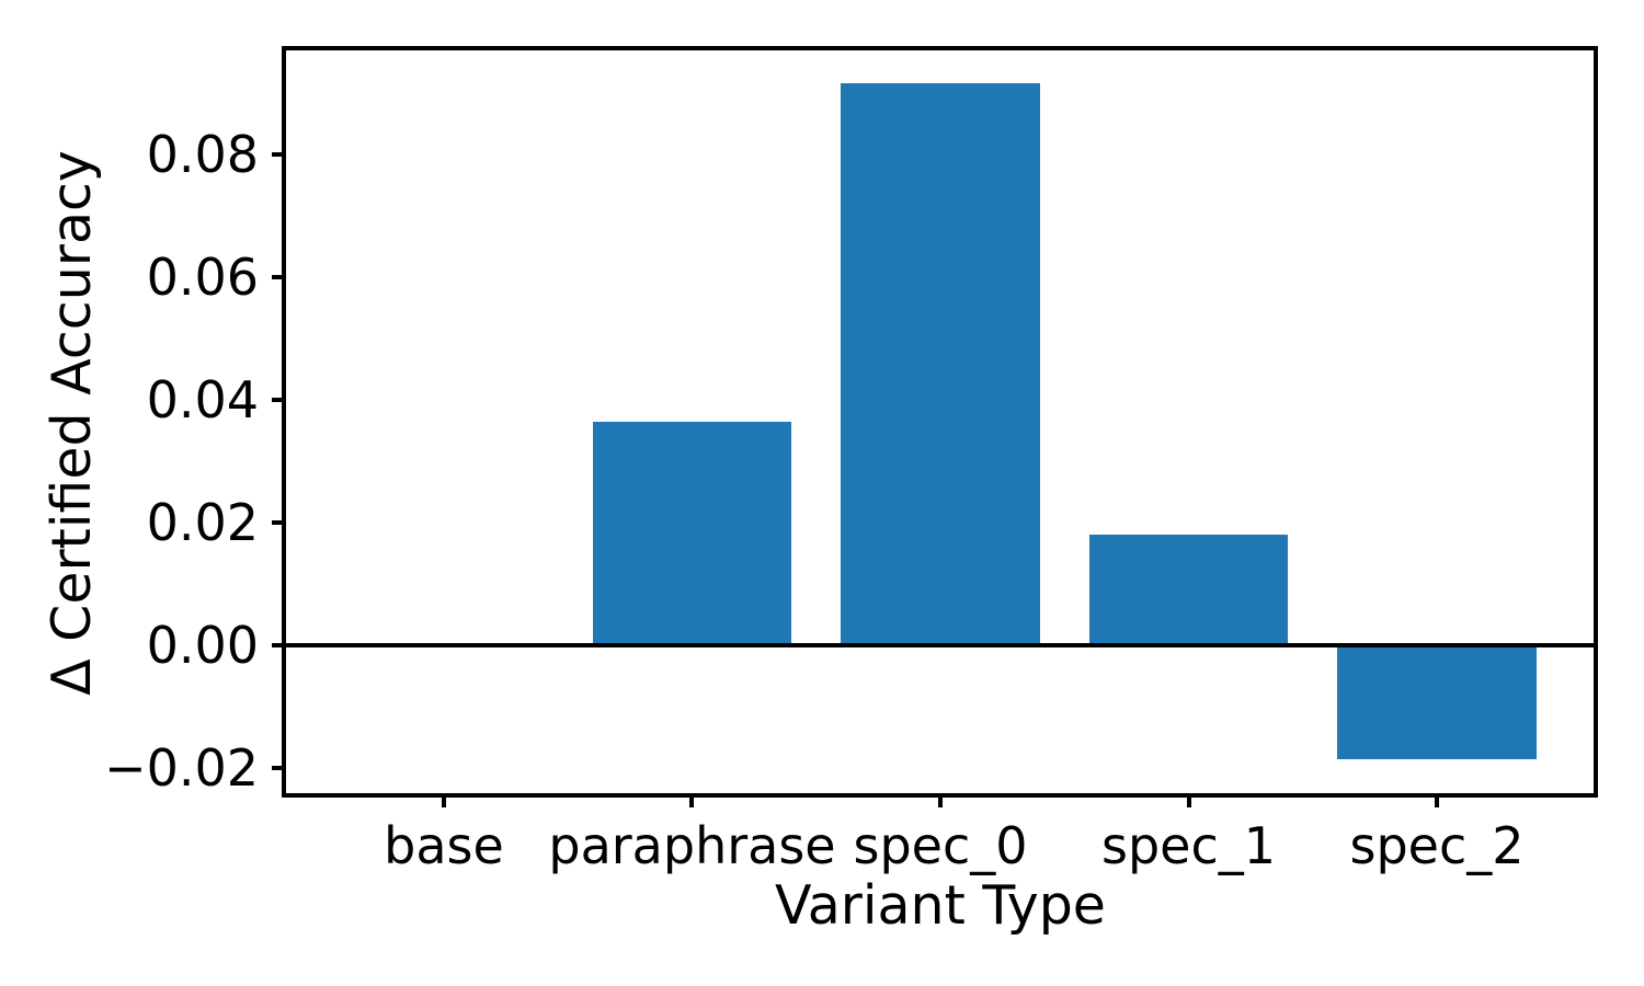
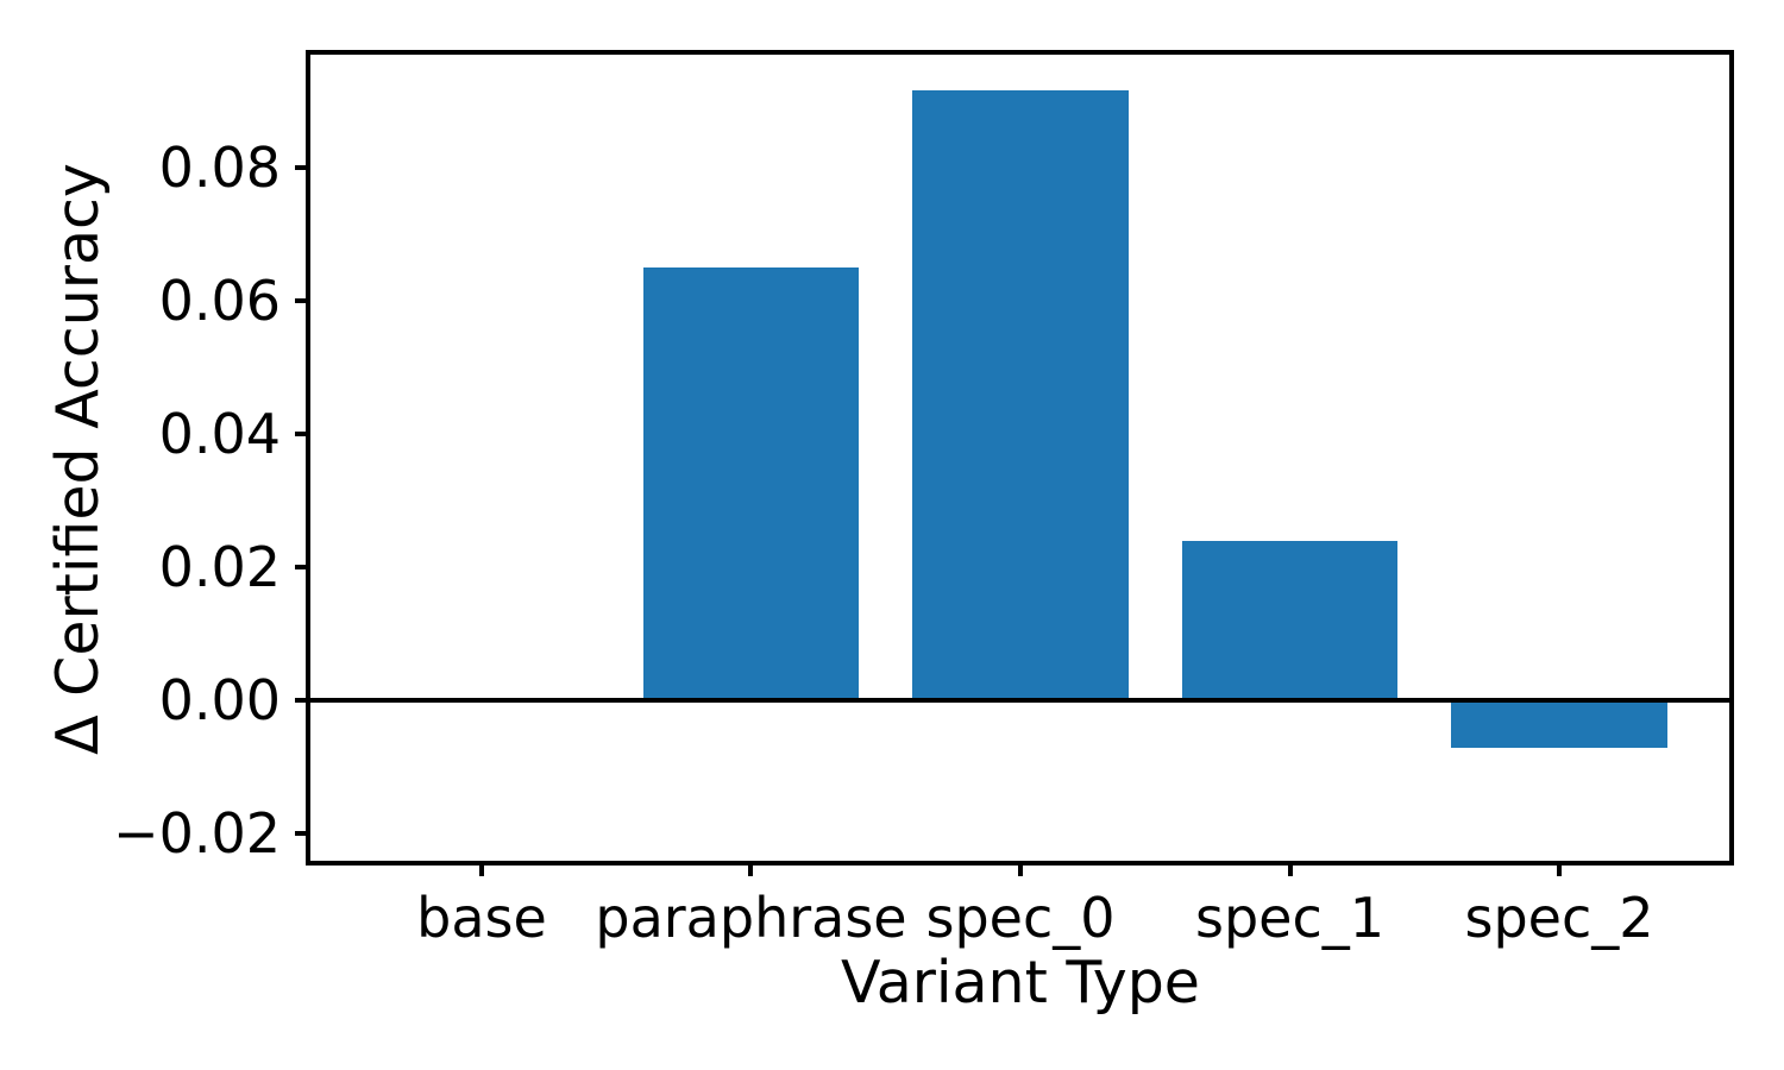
paraphrase: 0.036 -> 0.065
spec_1: 0.018 -> 0.024
spec_2: -0.018 -> -0.007
